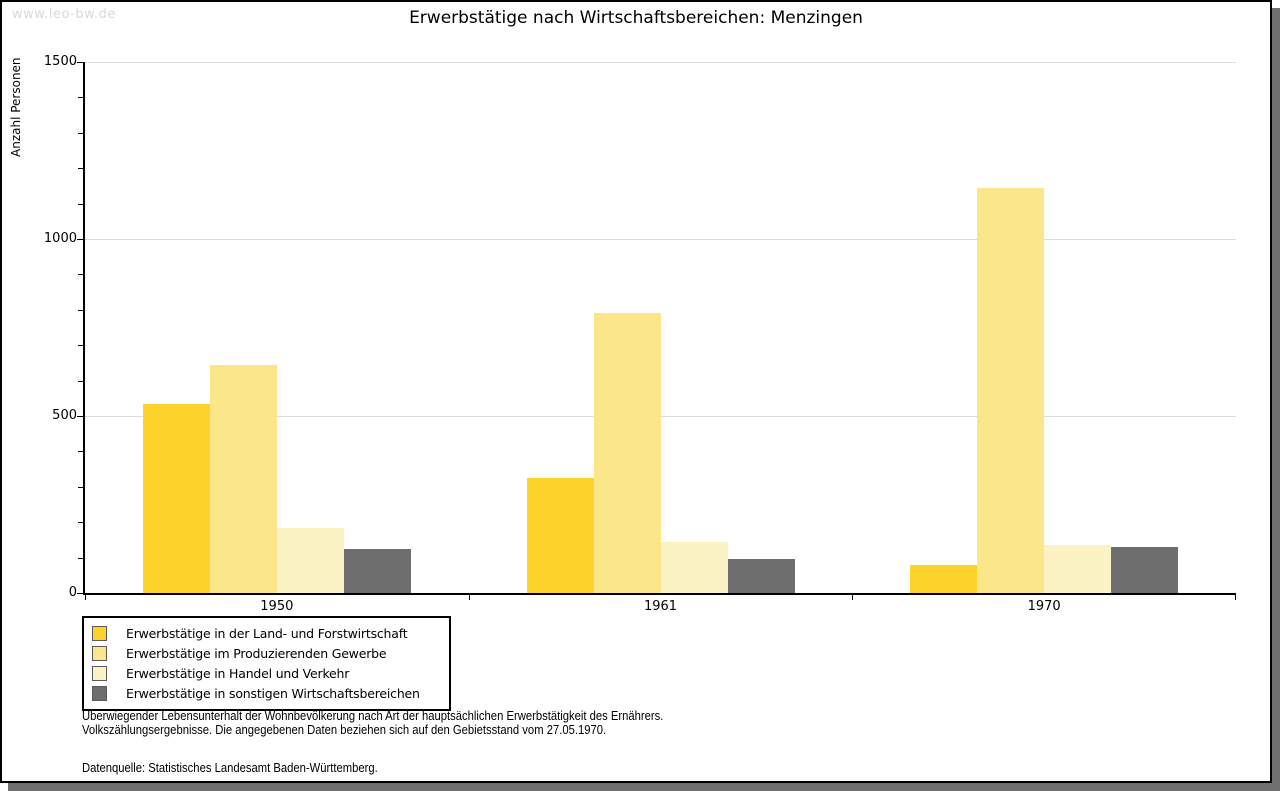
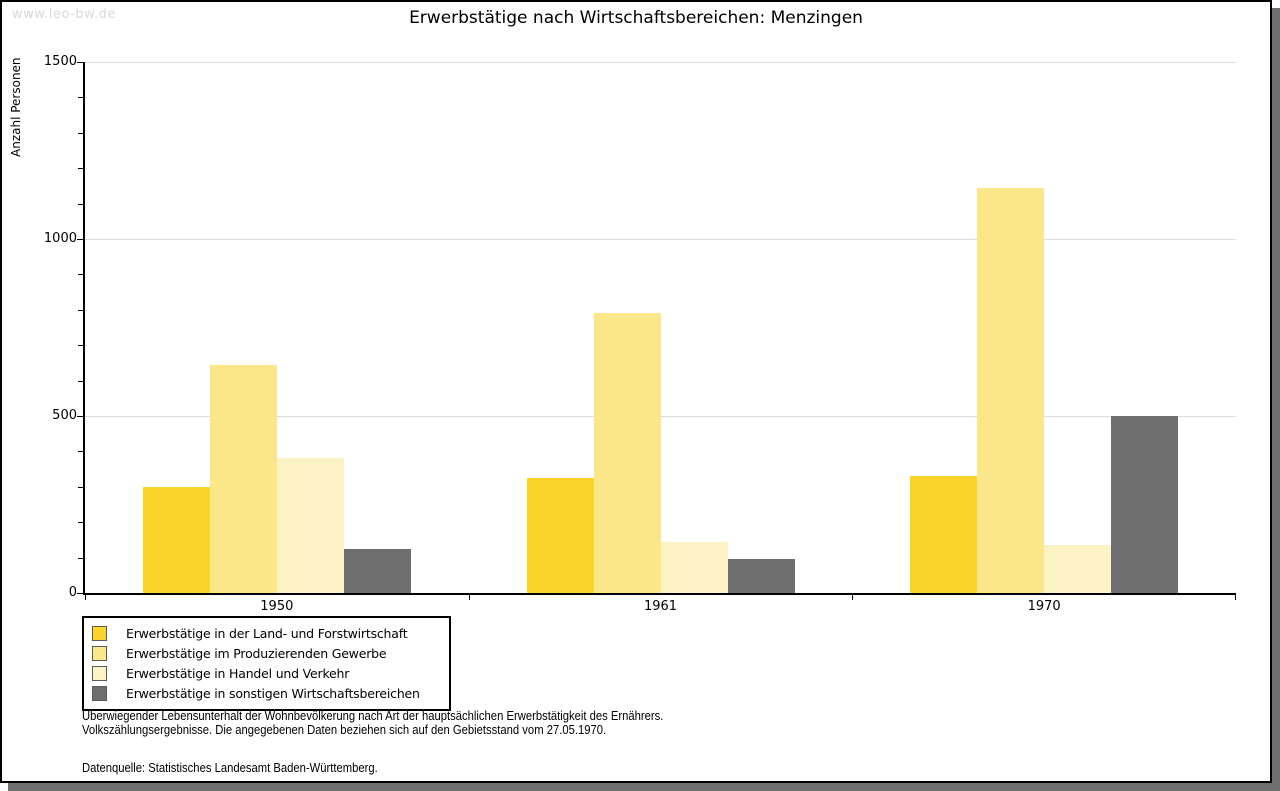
Erwerbstätige in der Land- und Forstwirtschaft/1950: 540 -> 300
Erwerbstätige in Handel und Verkehr/1950: 180 -> 380
Erwerbstätige in der Land- und Forstwirtschaft/1970: 80 -> 330
Erwerbstätige in sonstigen Wirtschaftsbereichen/1970: 130 -> 500
